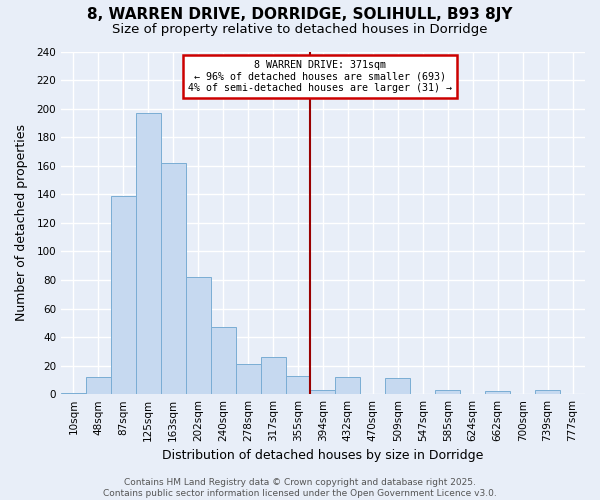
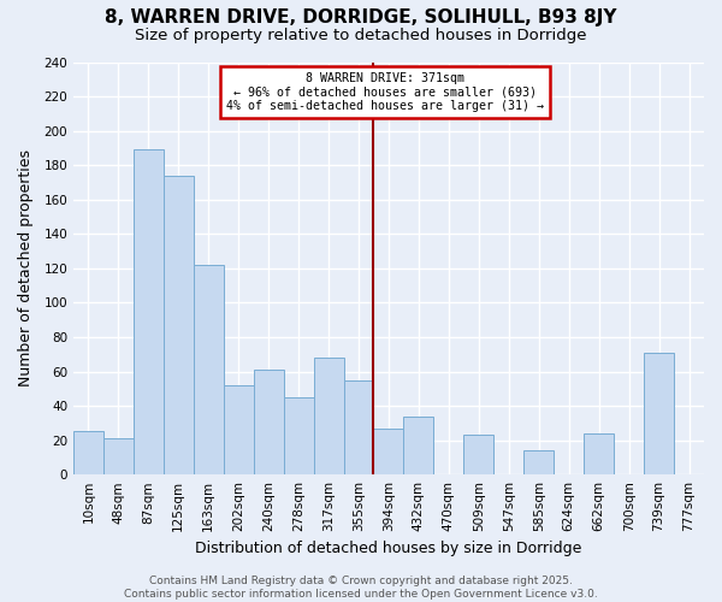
10sqm: 1 -> 25
48sqm: 12 -> 21
87sqm: 139 -> 189
125sqm: 197 -> 174
163sqm: 162 -> 122
202sqm: 82 -> 52
240sqm: 47 -> 61
278sqm: 21 -> 45
317sqm: 26 -> 68
355sqm: 13 -> 55
394sqm: 3 -> 27
432sqm: 12 -> 34
509sqm: 11 -> 23
585sqm: 3 -> 14
662sqm: 2 -> 24
739sqm: 3 -> 71
